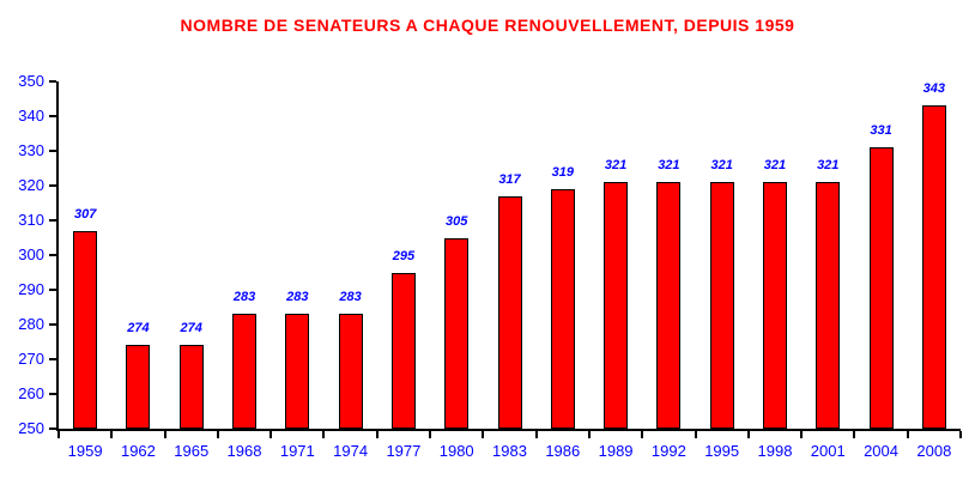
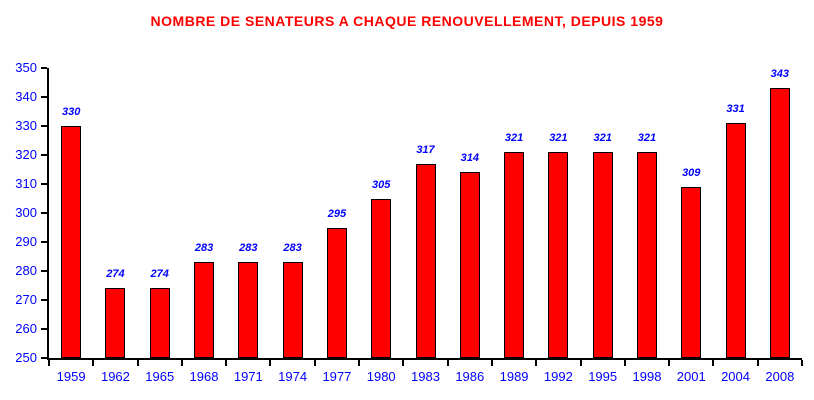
1959: 307 -> 330
1986: 319 -> 314
2001: 321 -> 309
